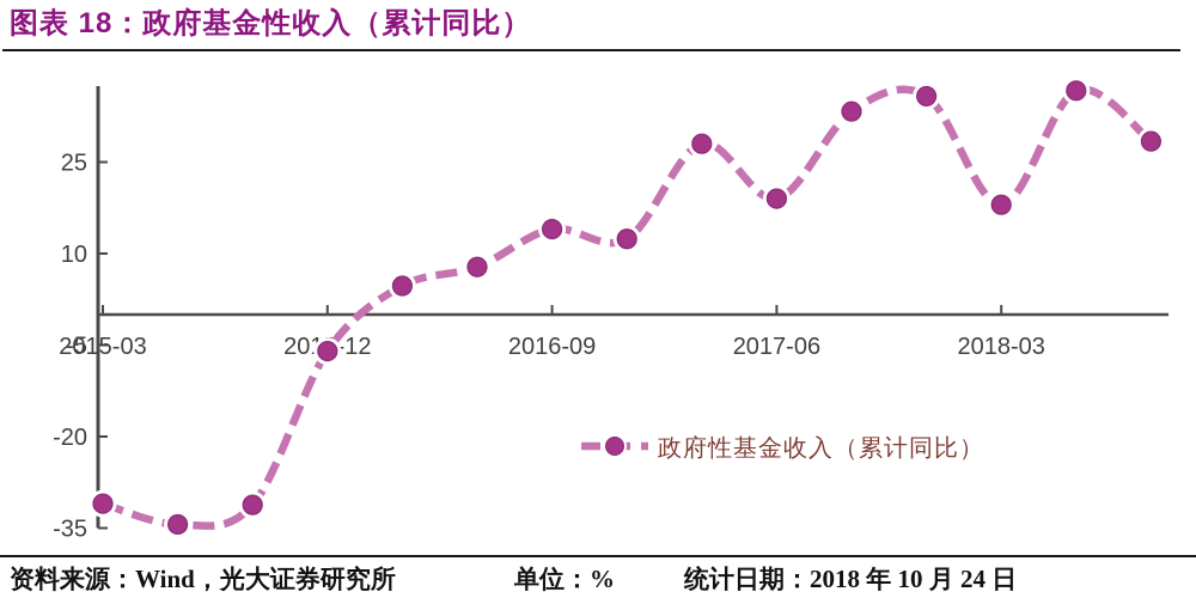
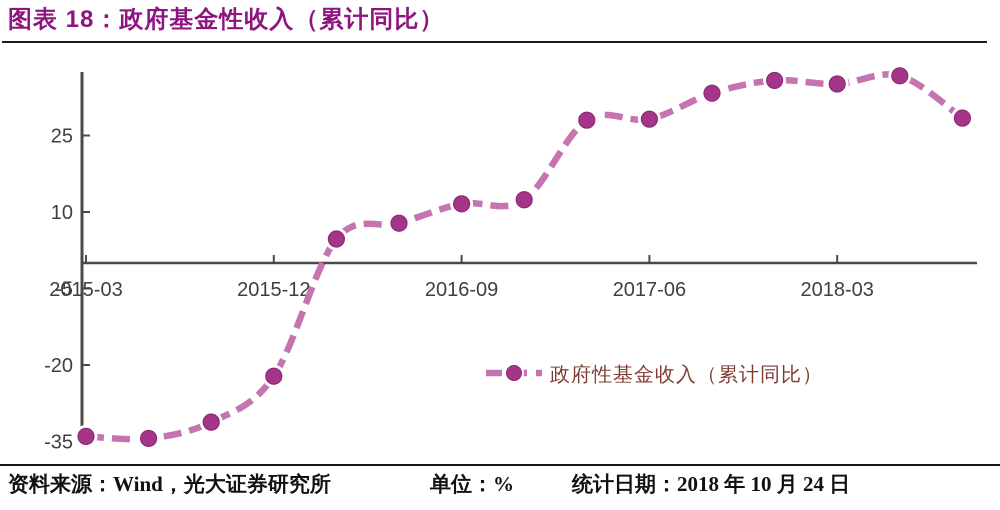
2015-03: -31 -> -34
2015-12: -6 -> -22
2016-09: 14 -> 12
2017-06: 19 -> 28
2018-03: 18 -> 35
